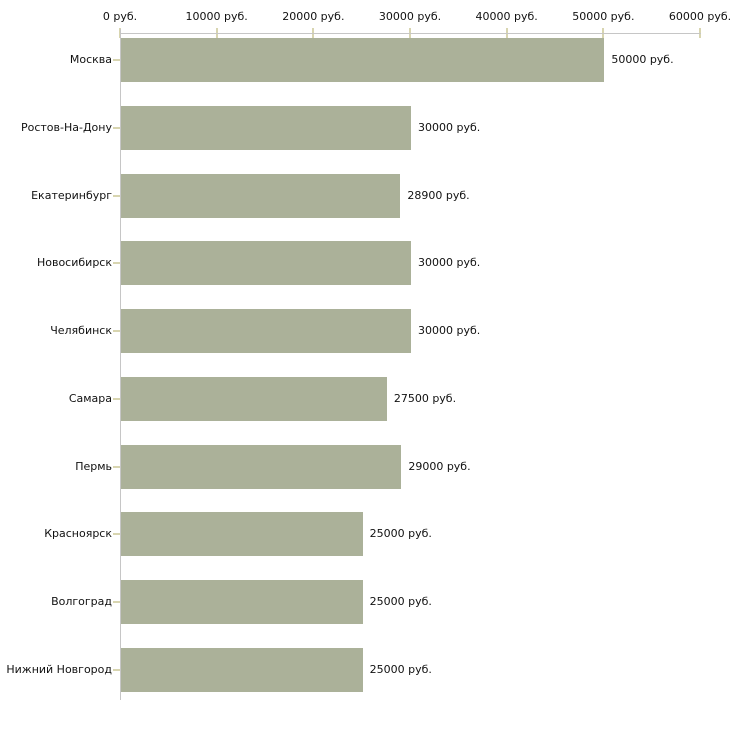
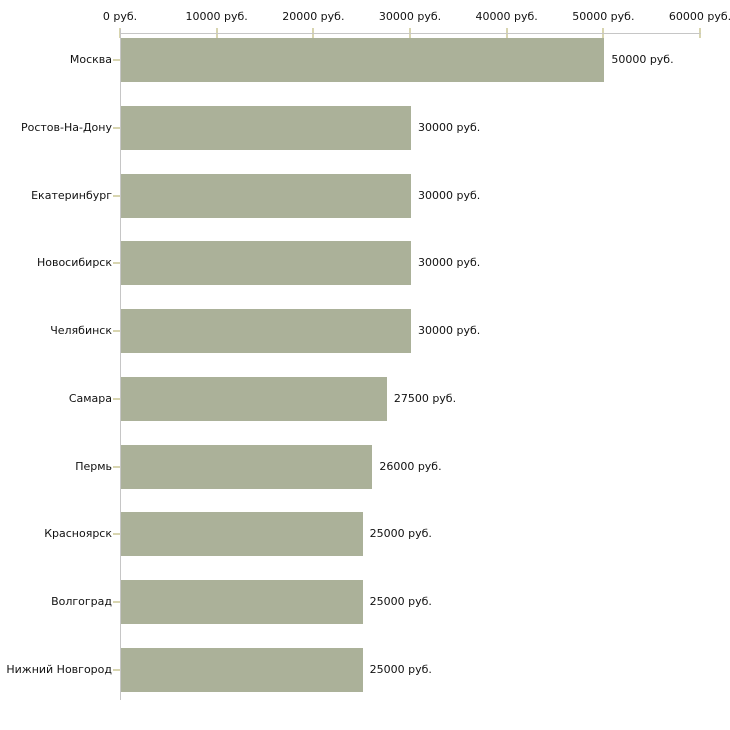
Екатеринбург: 28900 -> 30000
Пермь: 29000 -> 26000
